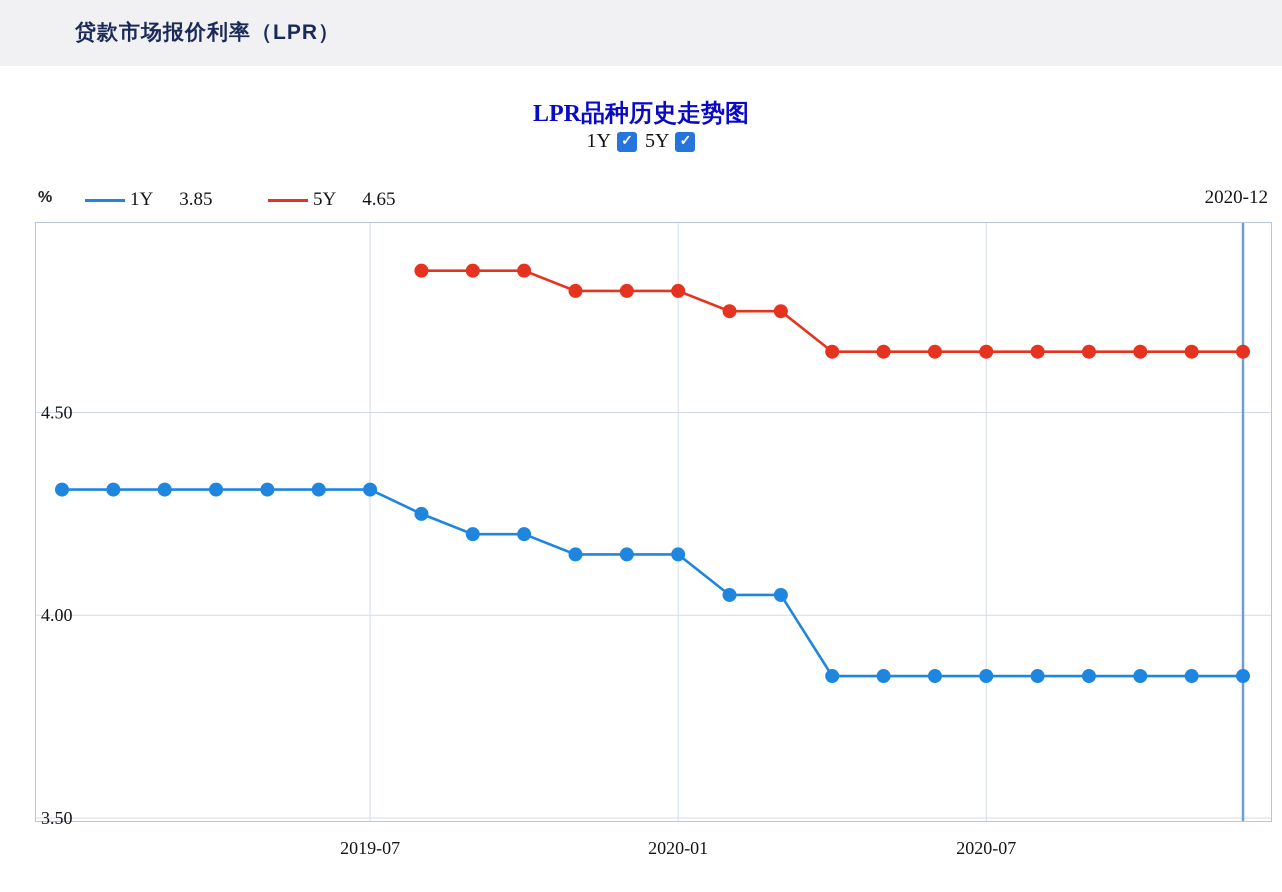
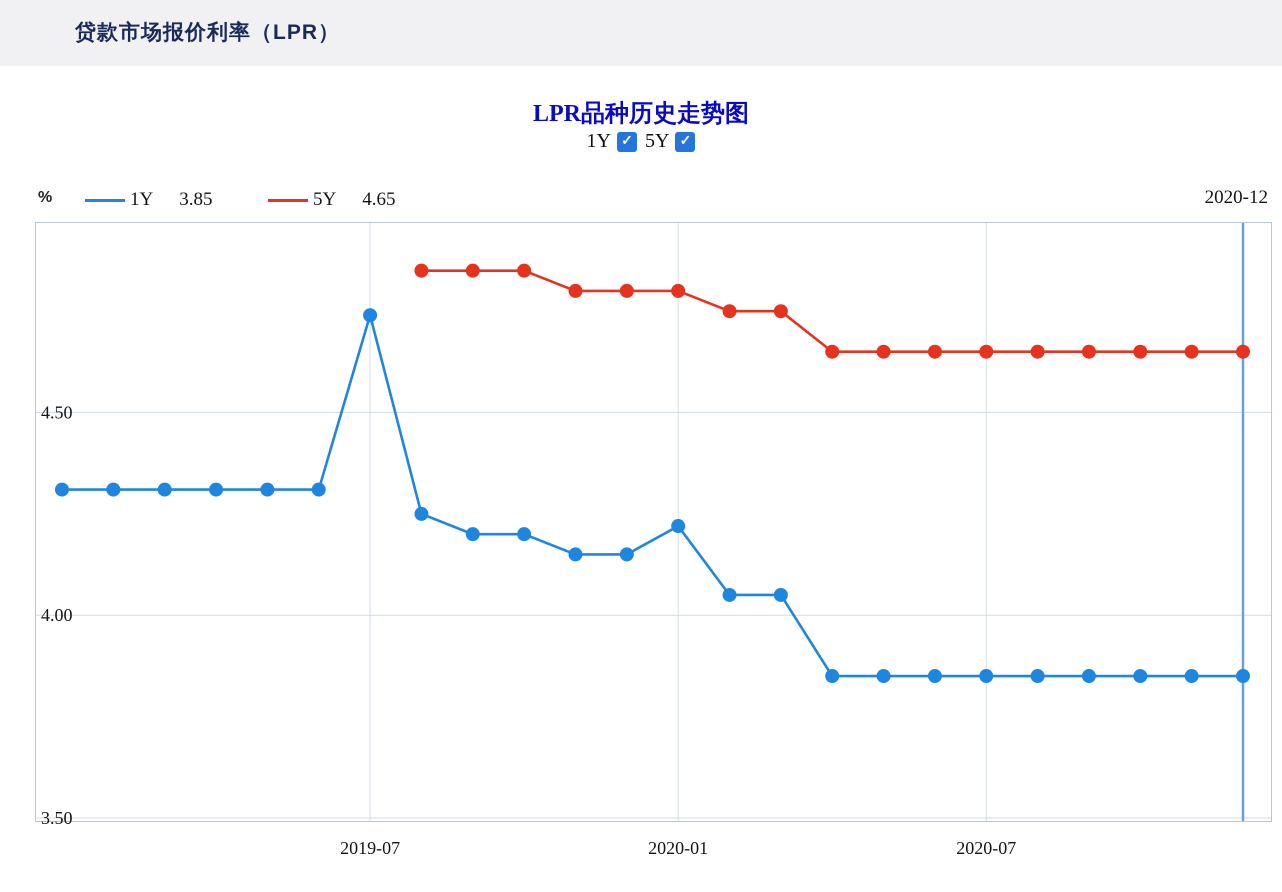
1Y/2019-07: 4.31 -> 4.74
1Y/2020-01: 4.15 -> 4.22
